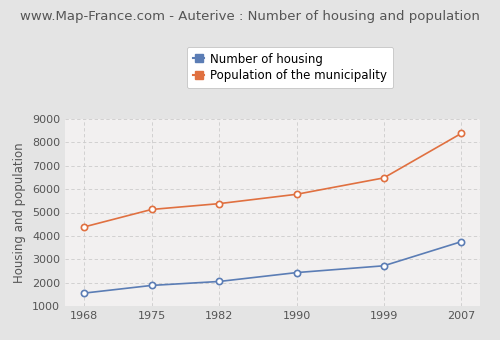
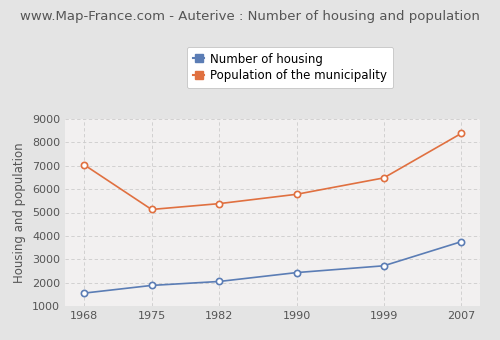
Population of the municipality/1968: 4380 -> 7050
